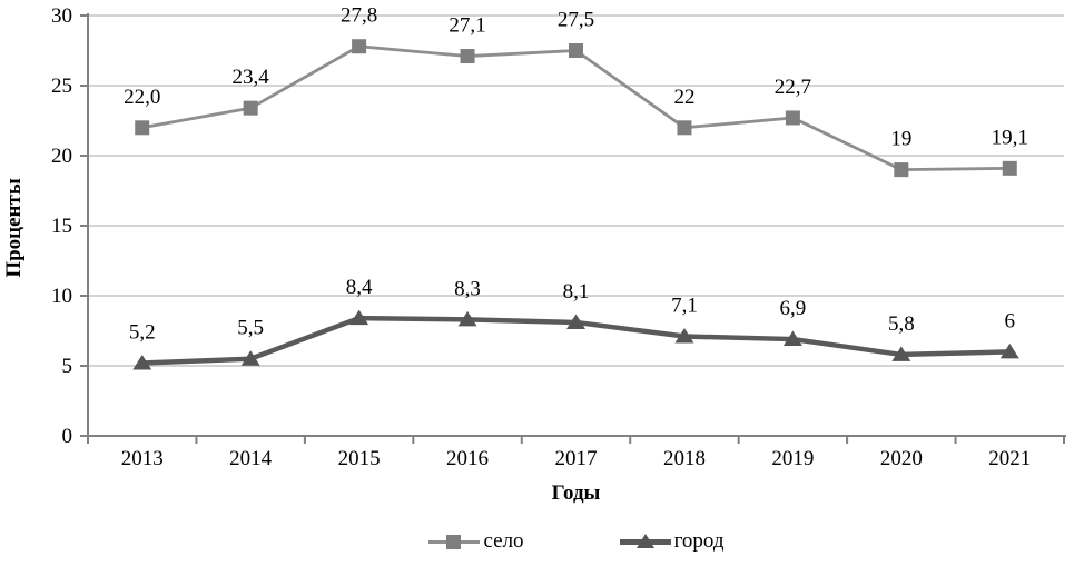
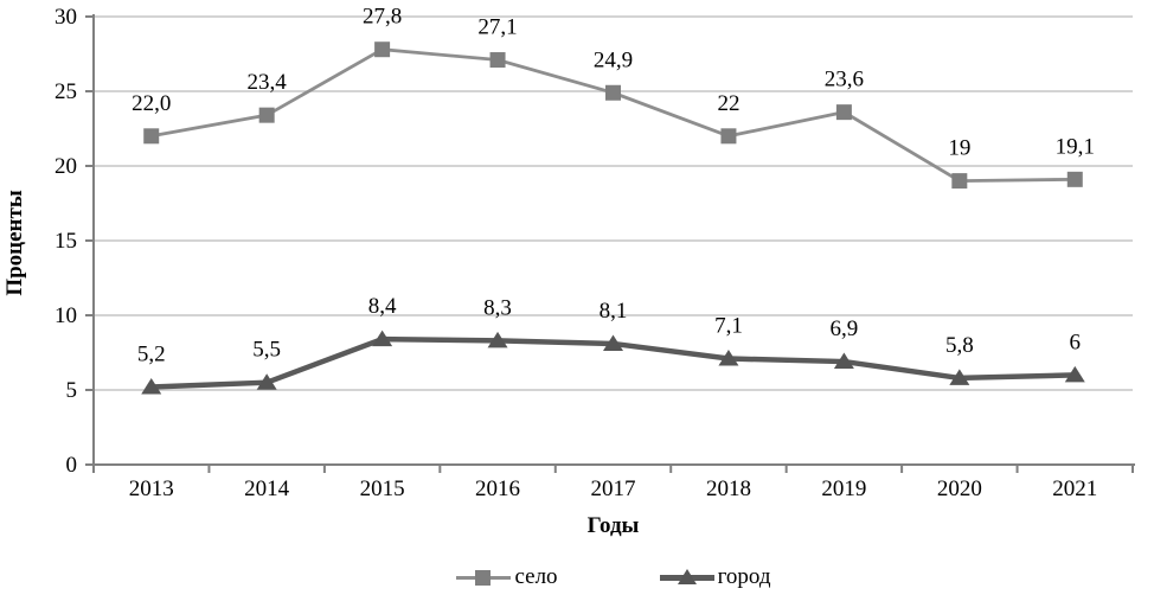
село/2017: 27,5 -> 24,9
село/2019: 22,7 -> 23,6
